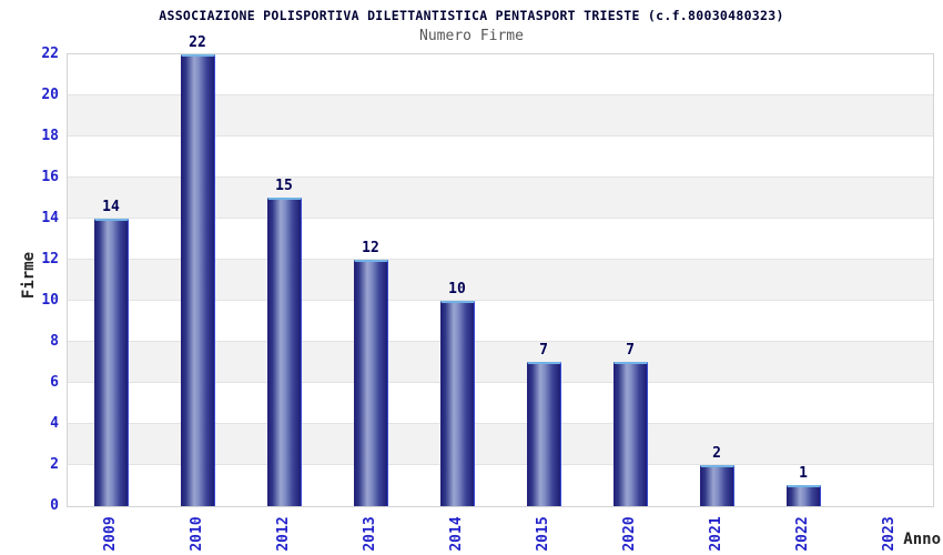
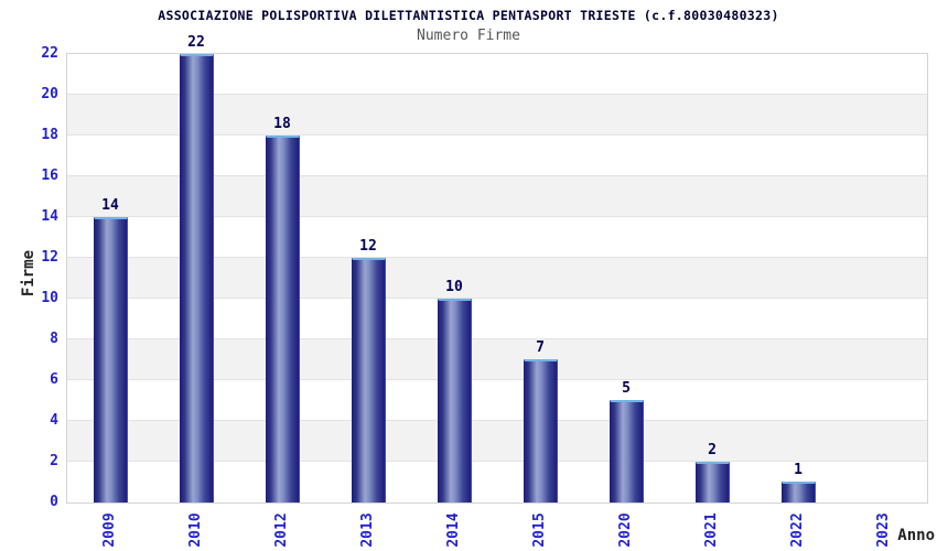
2012: 15 -> 18
2020: 7 -> 5
